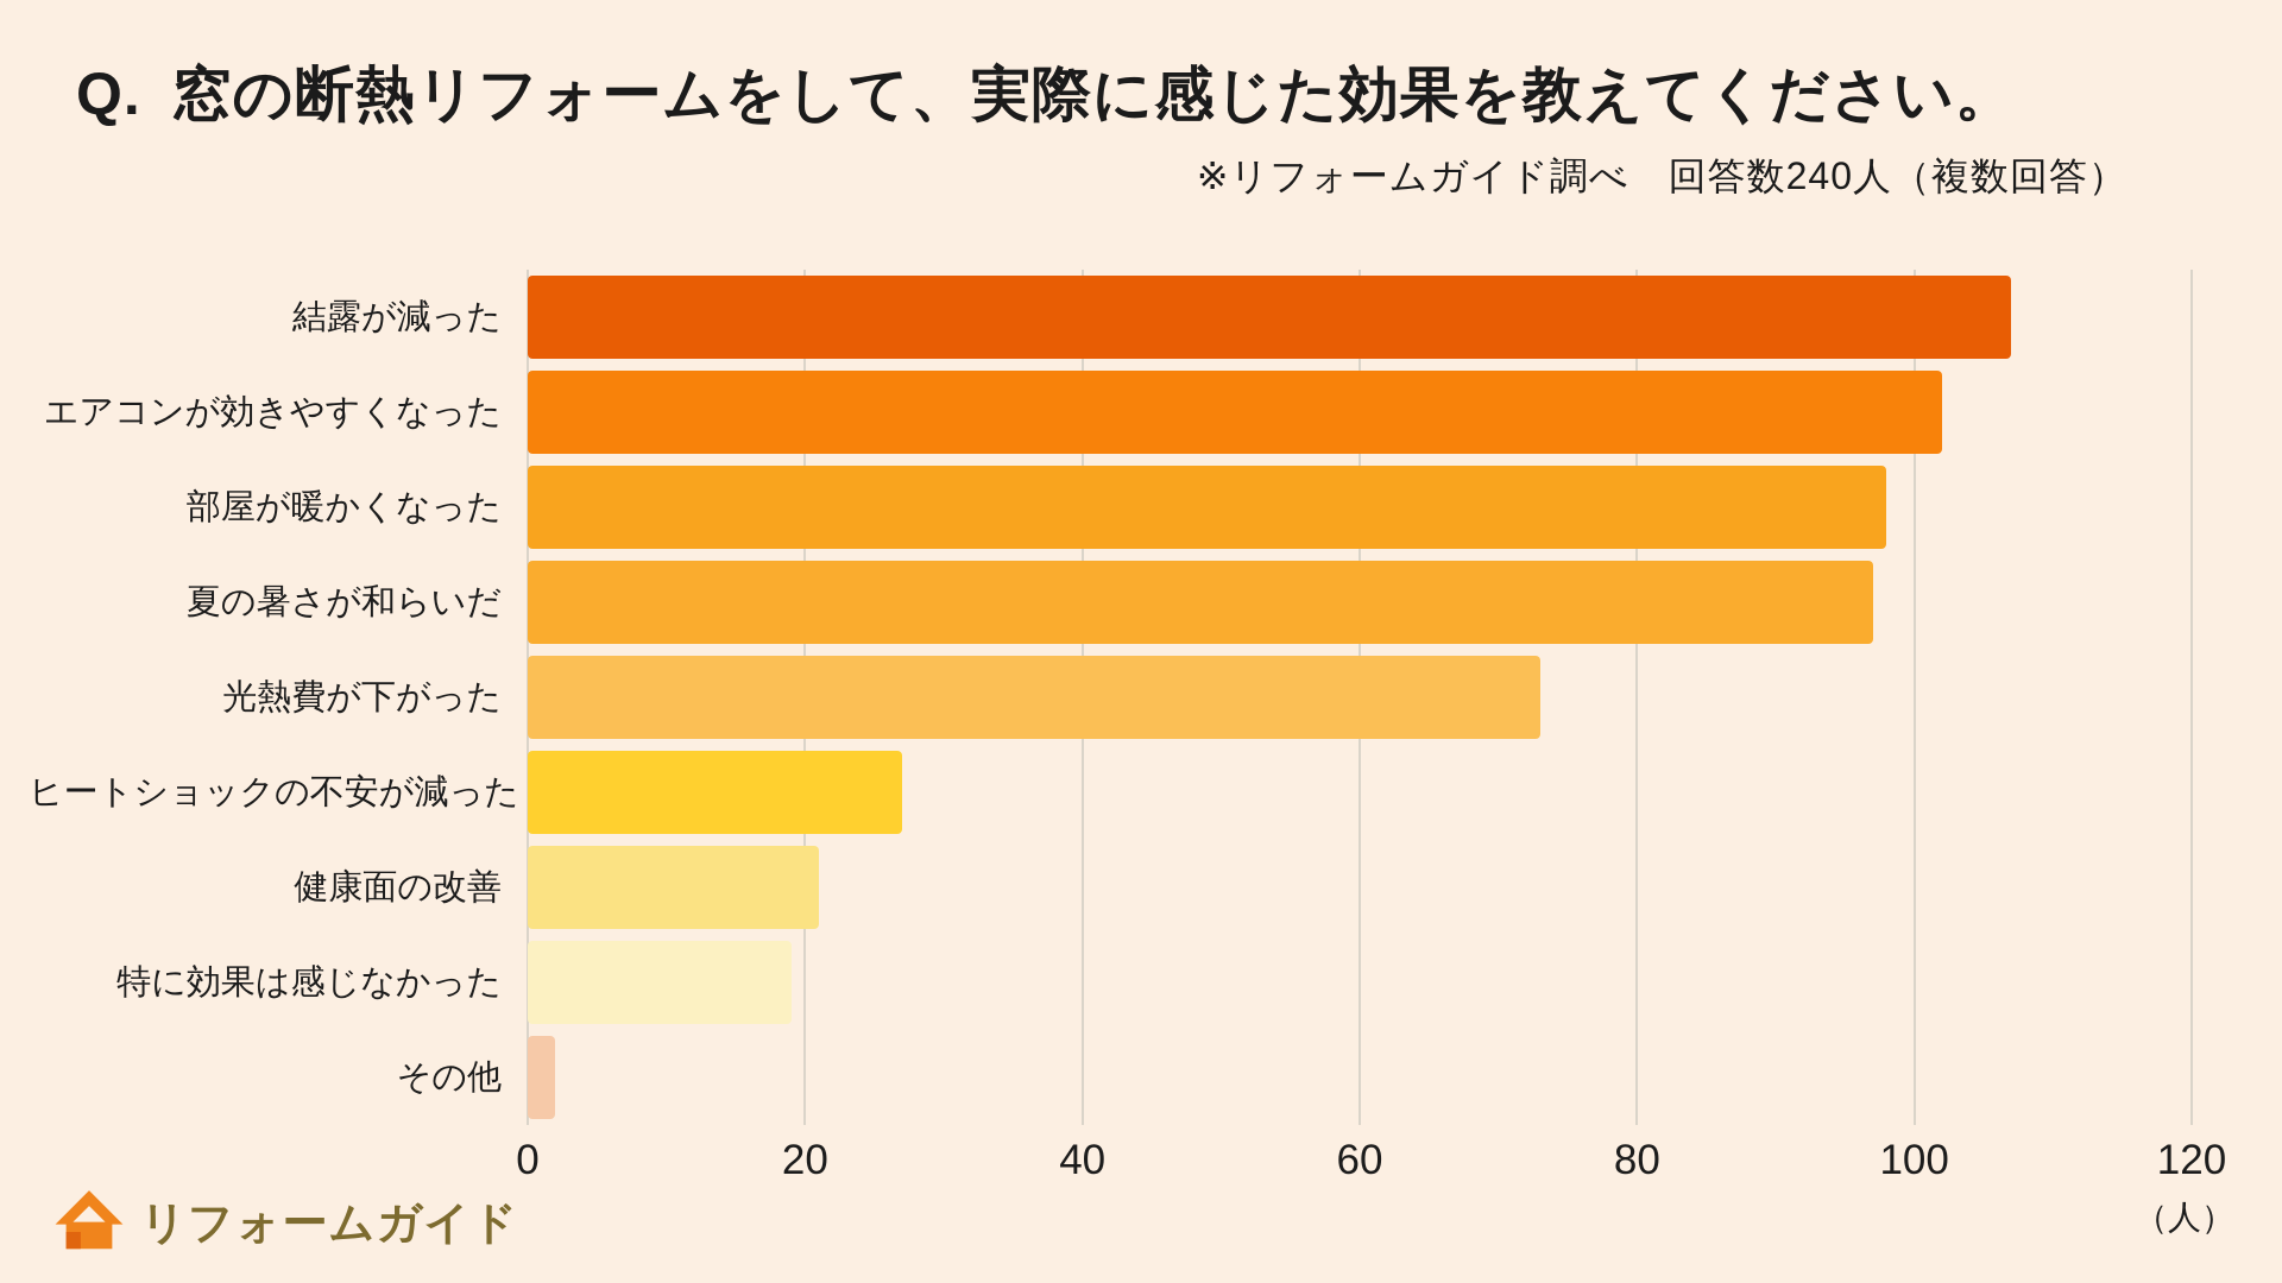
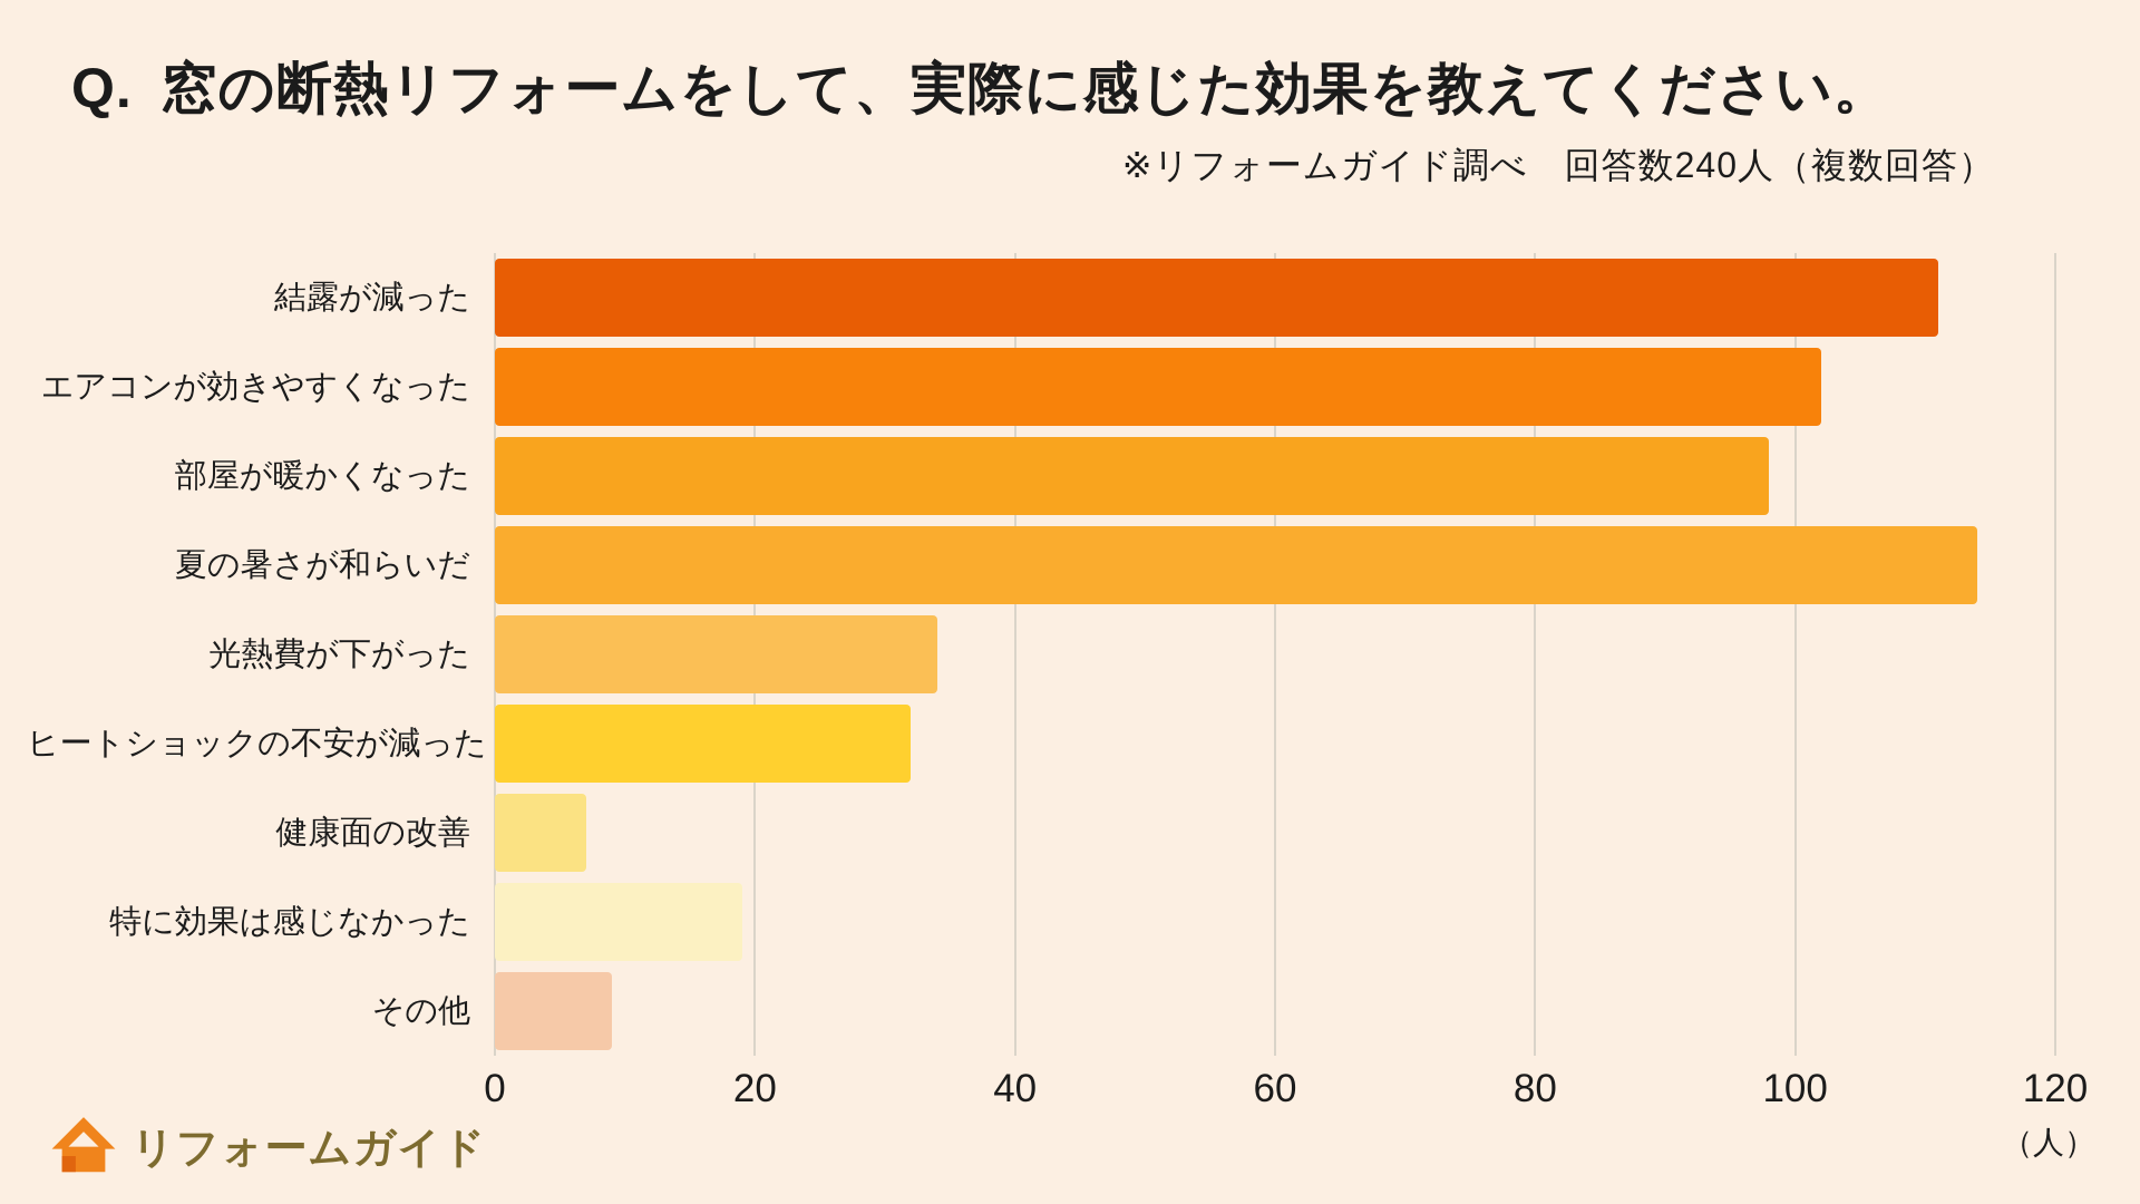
結露が減った: 107 -> 111
夏の暑さが和らいだ: 97 -> 114
光熱費が下がった: 73 -> 34
ヒートショックの不安が減った: 27 -> 32
健康面の改善: 21 -> 7
その他: 2 -> 9
